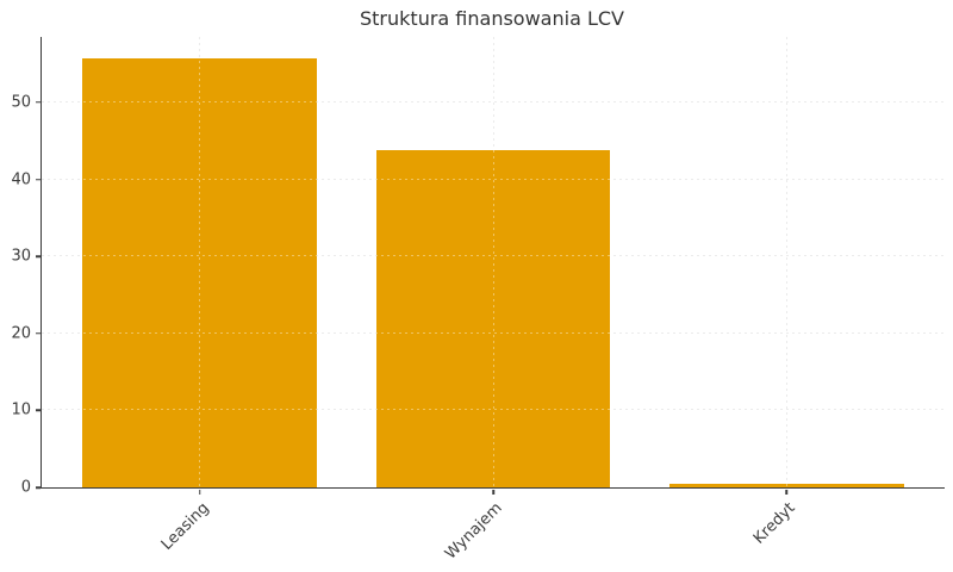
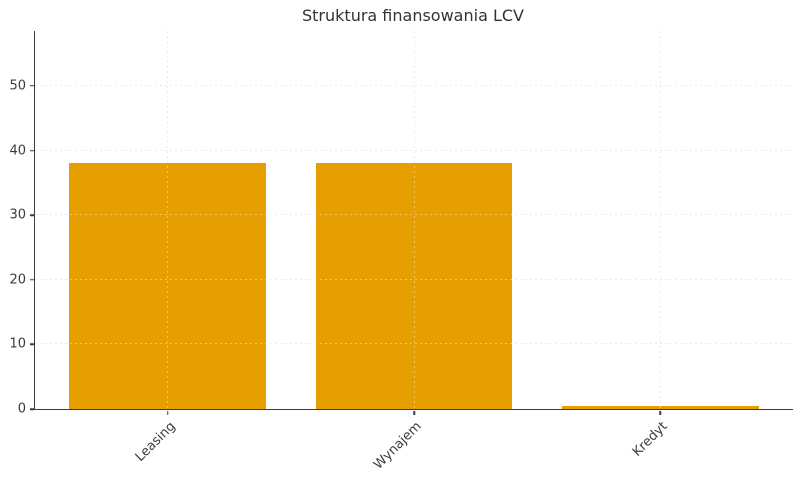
Leasing: 56 -> 38
Wynajem: 44 -> 38
